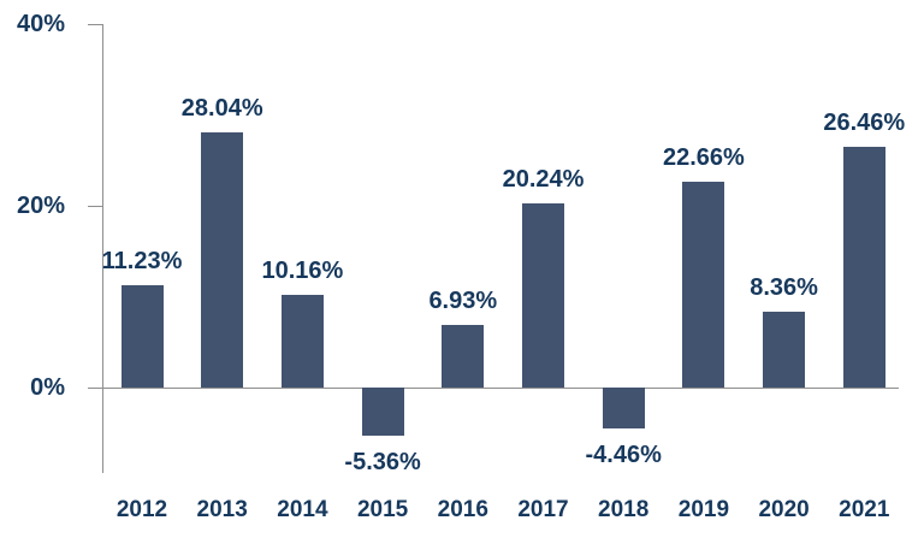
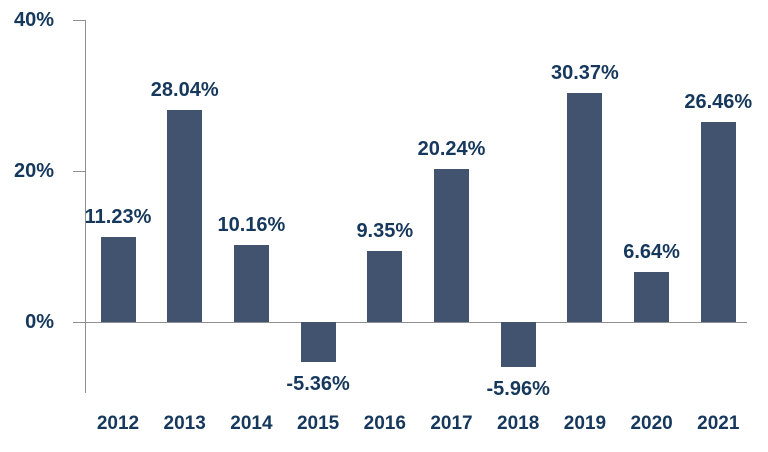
2016: 6.93% -> 9.35%
2018: -4.46% -> -5.96%
2019: 22.66% -> 30.37%
2020: 8.36% -> 6.64%
